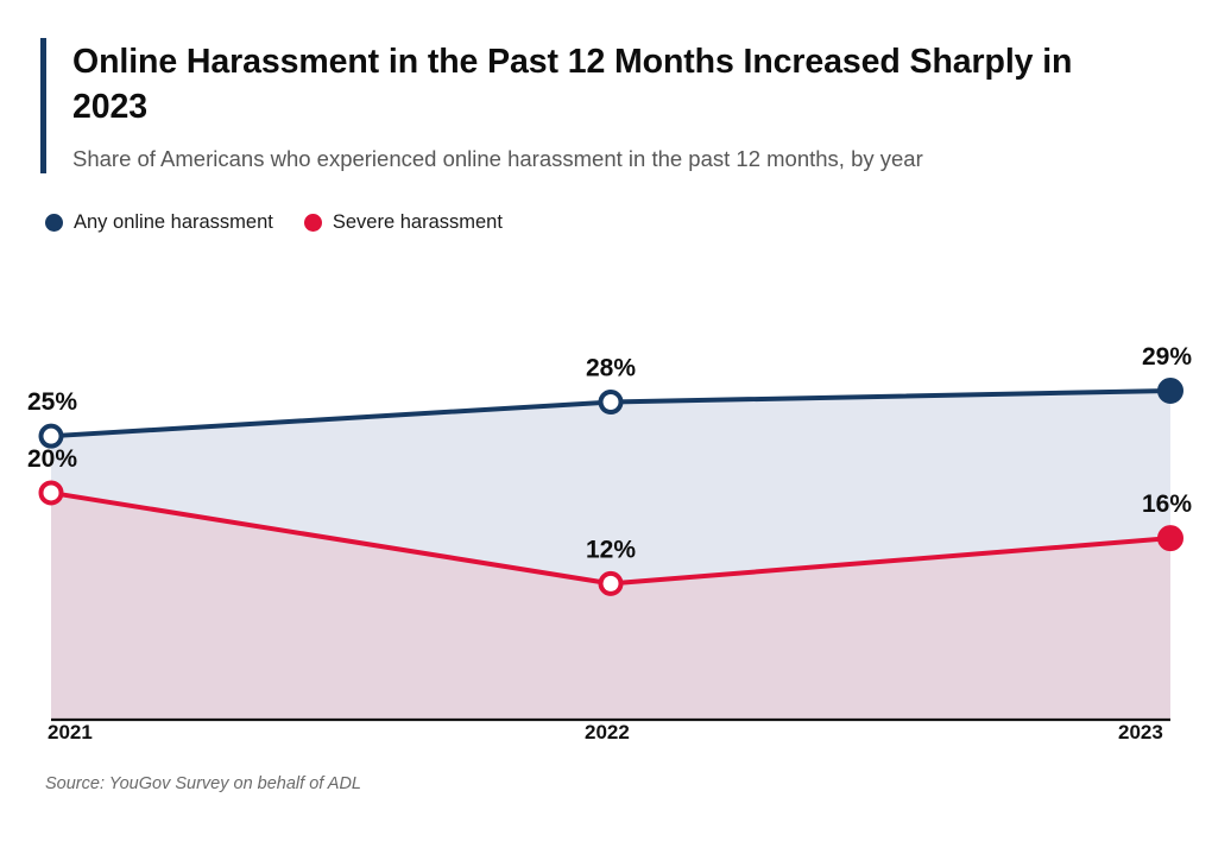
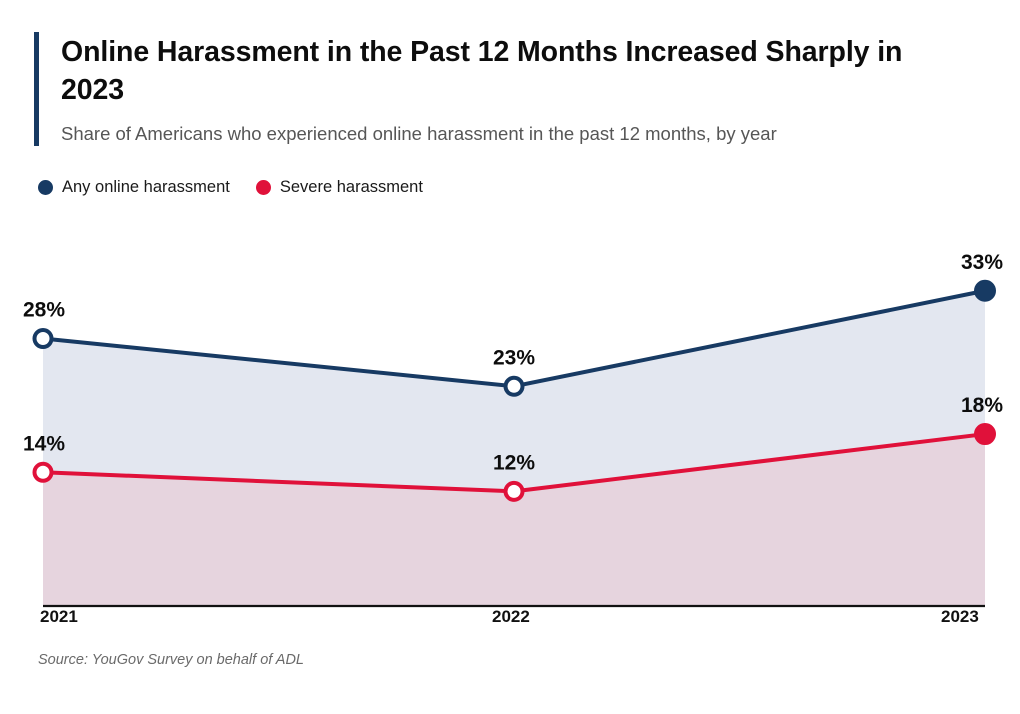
Any online harassment/2021: 25% -> 28%
Severe harassment/2021: 20% -> 14%
Any online harassment/2022: 28% -> 23%
Any online harassment/2023: 29% -> 33%
Severe harassment/2023: 16% -> 18%
